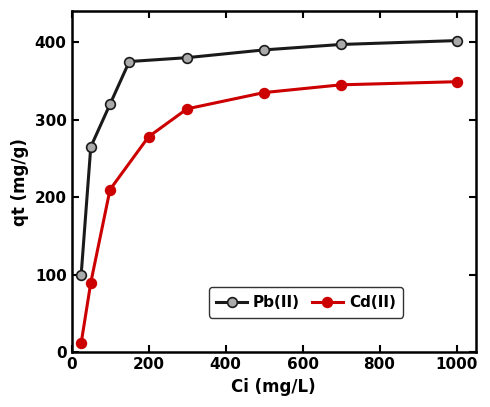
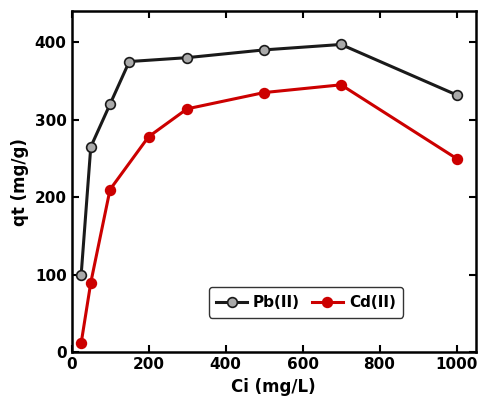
Pb(II)/1000: 402 -> 332
Cd(II)/1000: 349 -> 250
